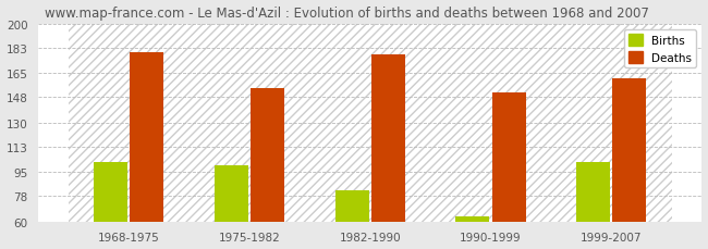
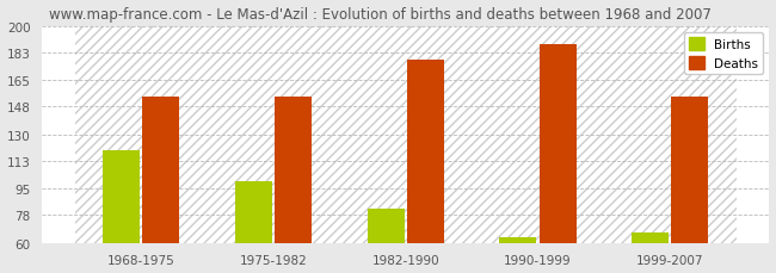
Births/1968-1975: 102 -> 120
Deaths/1968-1975: 180 -> 154
Deaths/1990-1999: 151 -> 188
Births/1999-2007: 102 -> 67
Deaths/1999-2007: 161 -> 154
